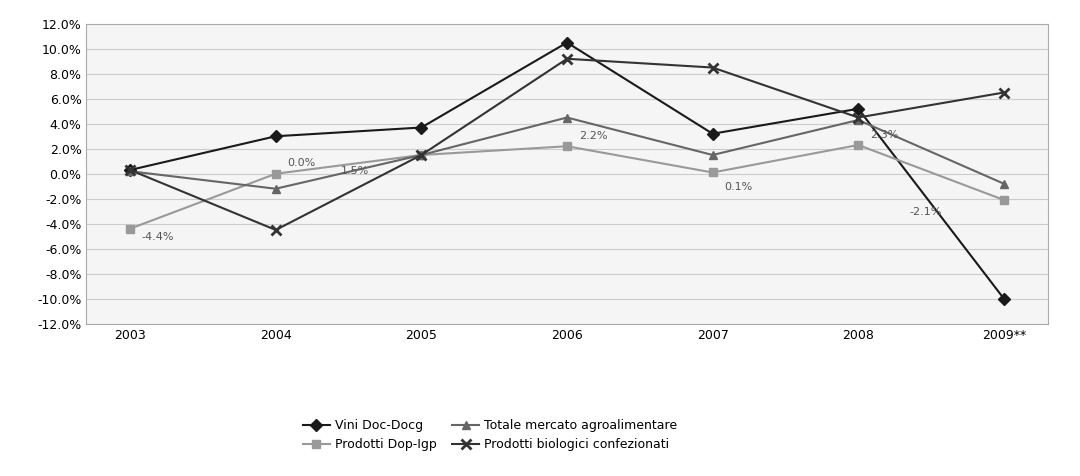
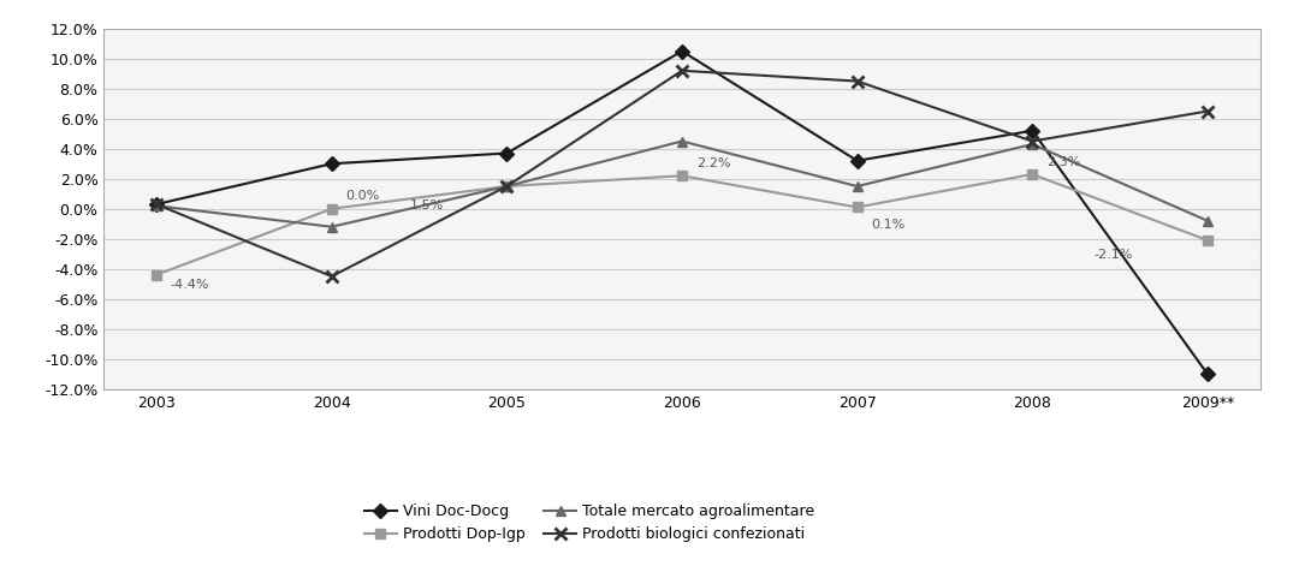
Vini Doc-Docg/2009**: -10.0% -> -11.0%
